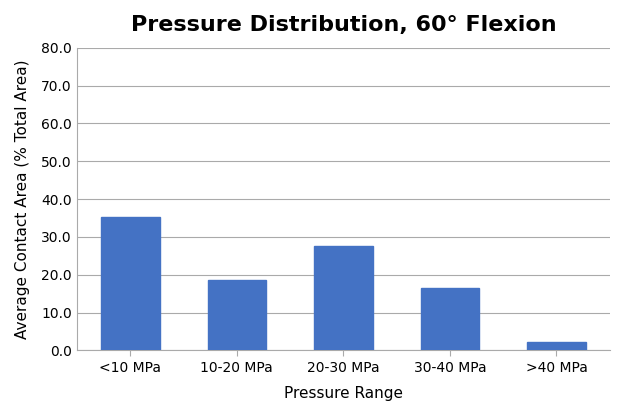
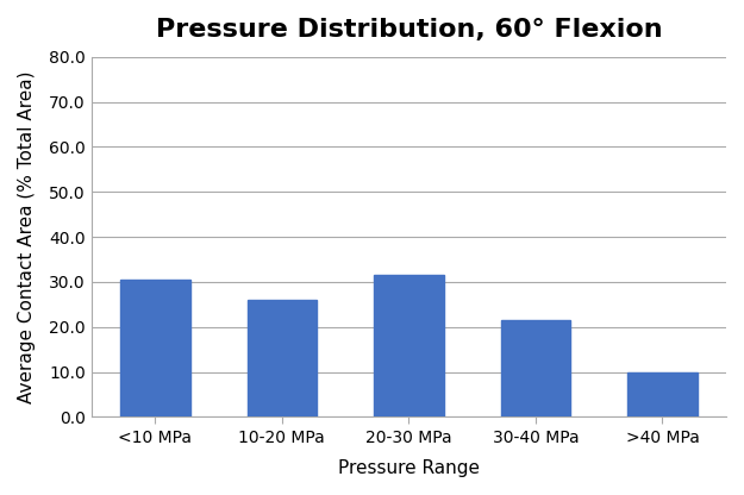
<10 MPa: 35.3 -> 30.5
10-20 MPa: 18.7 -> 26.0
20-30 MPa: 27.5 -> 31.5
30-40 MPa: 16.5 -> 21.5
>40 MPa: 2.2 -> 10.0
